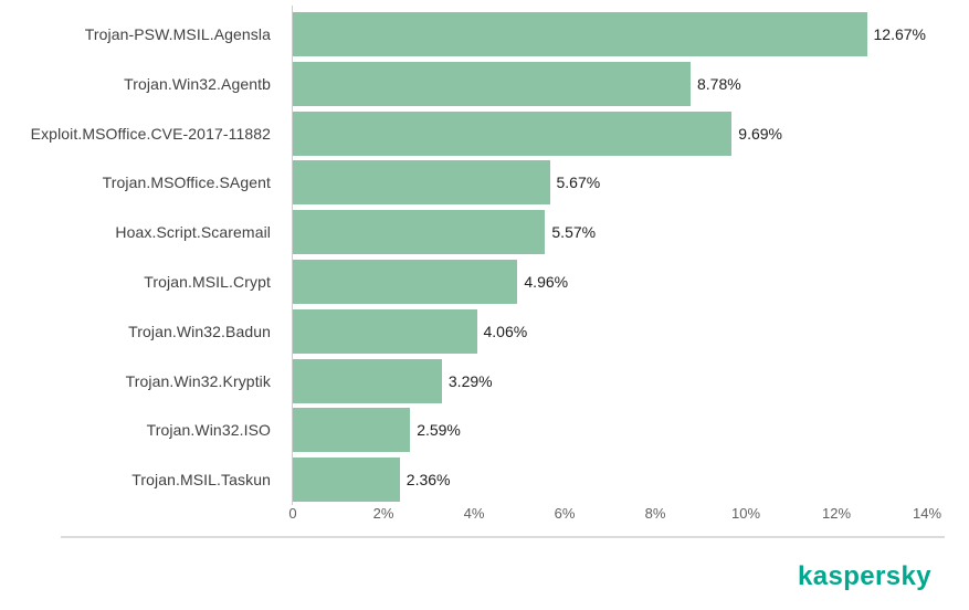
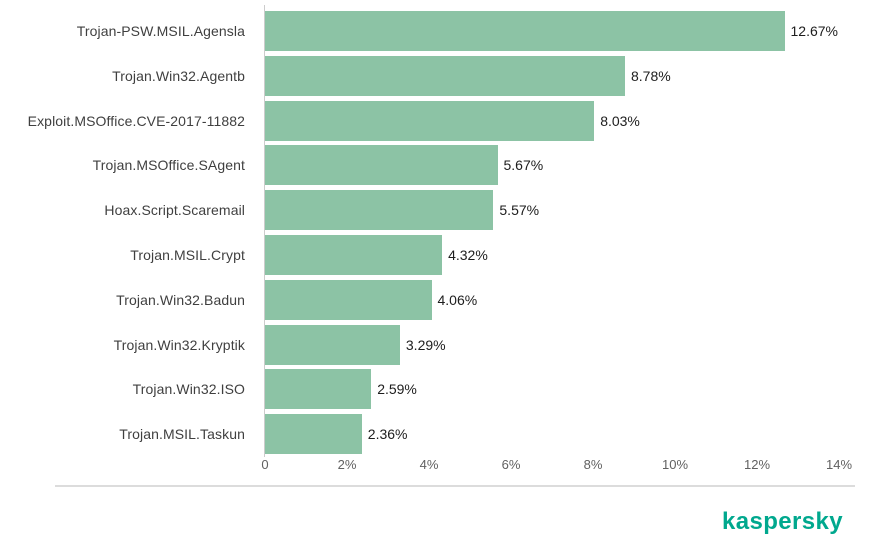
Exploit.MSOffice.CVE-2017-11882: 9.69% -> 8.03%
Trojan.MSIL.Crypt: 4.96% -> 4.32%
